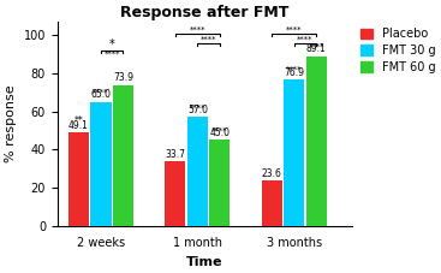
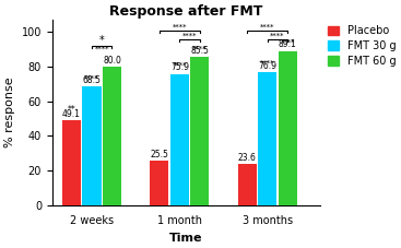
FMT 30 g/2 weeks: 65 -> 68
FMT 60 g/2 weeks: 73.9 -> 80.0
Placebo/1 month: 33.7 -> 25.5
FMT 30 g/1 month: 57 -> 76
FMT 60 g/1 month: 45 -> 86
